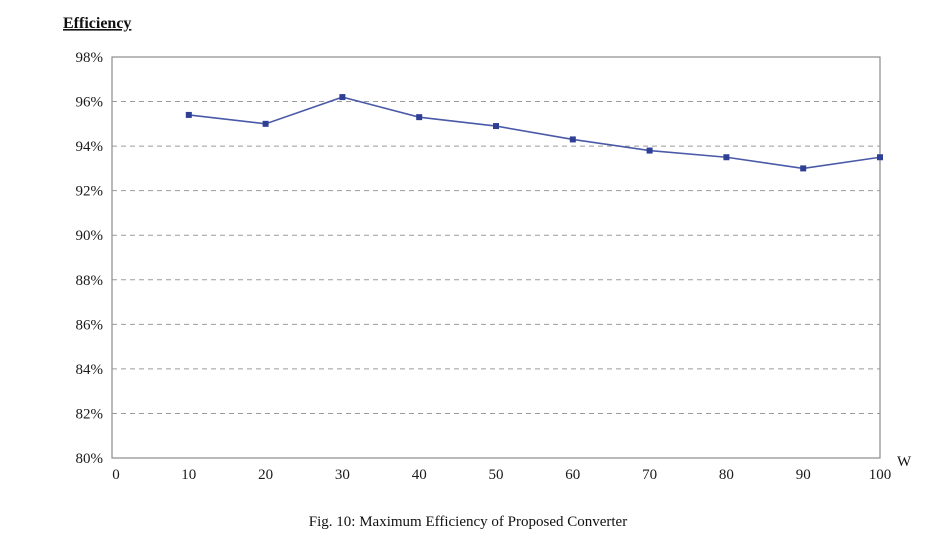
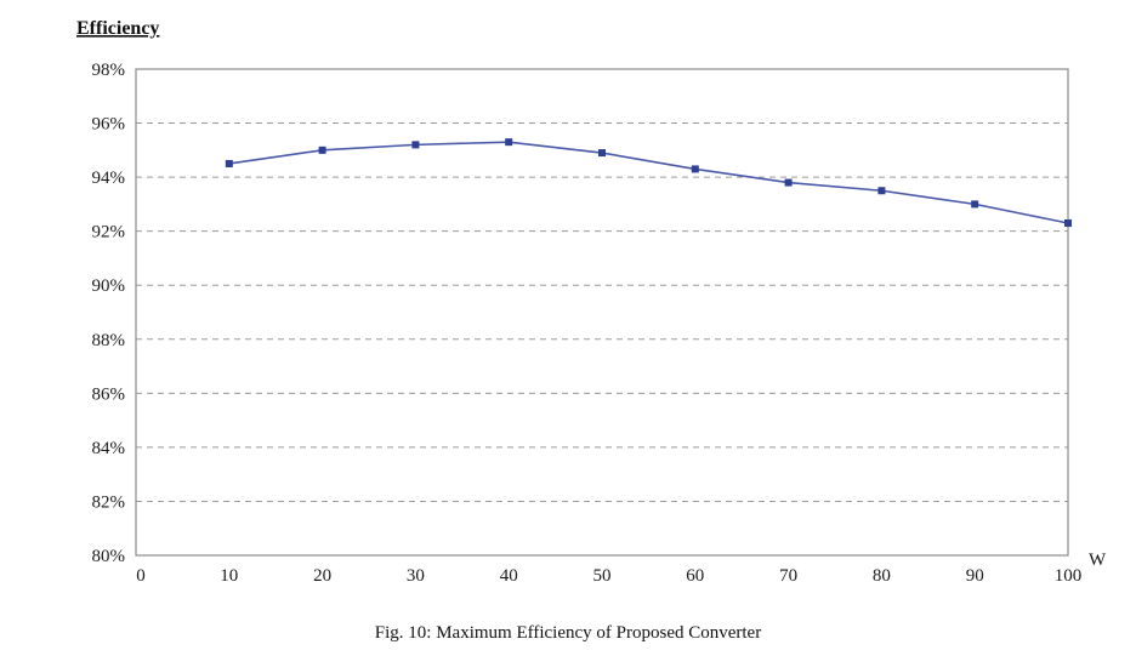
10: 95.4% -> 94.5%
30: 96.2% -> 95.2%
100: 93.5% -> 92.3%
